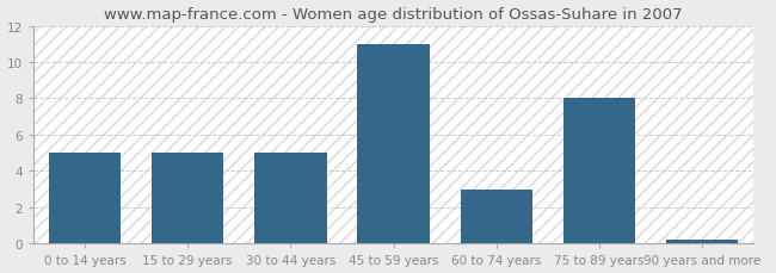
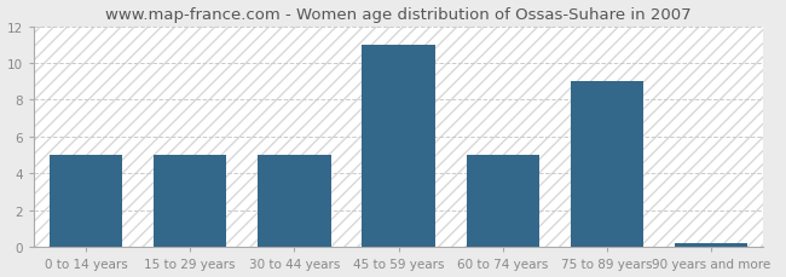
60 to 74 years: 3.0 -> 5.0
75 to 89 years: 8.0 -> 9.0
